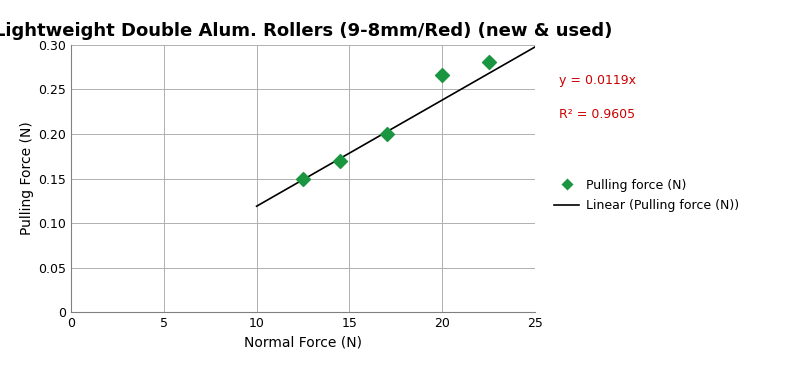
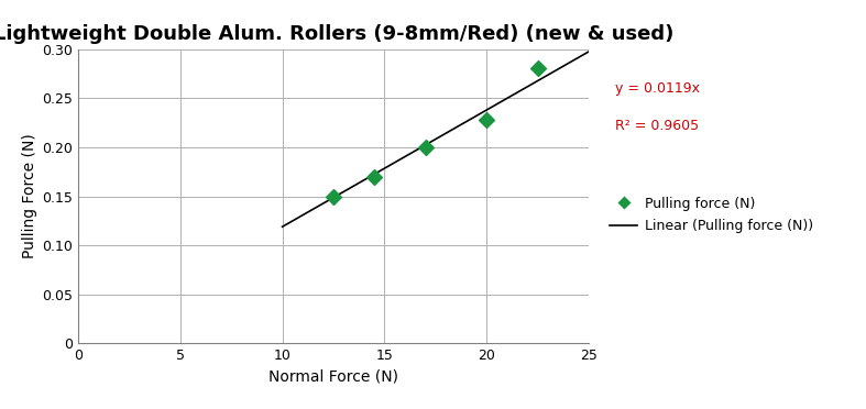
20: 0.266 -> 0.228
